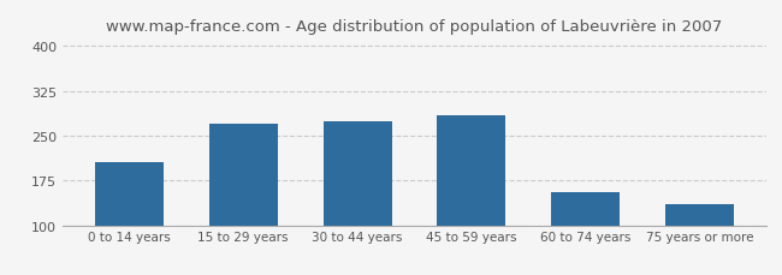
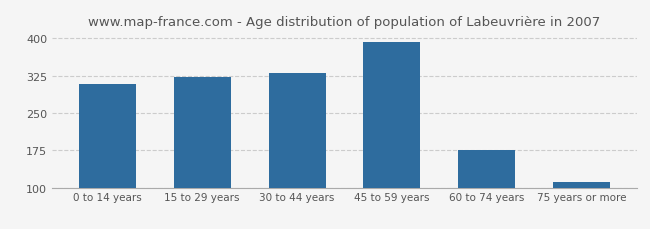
0 to 14 years: 205 -> 308
15 to 29 years: 270 -> 323
30 to 44 years: 275 -> 330
45 to 59 years: 285 -> 393
60 to 74 years: 155 -> 176
75 years or more: 135 -> 112
